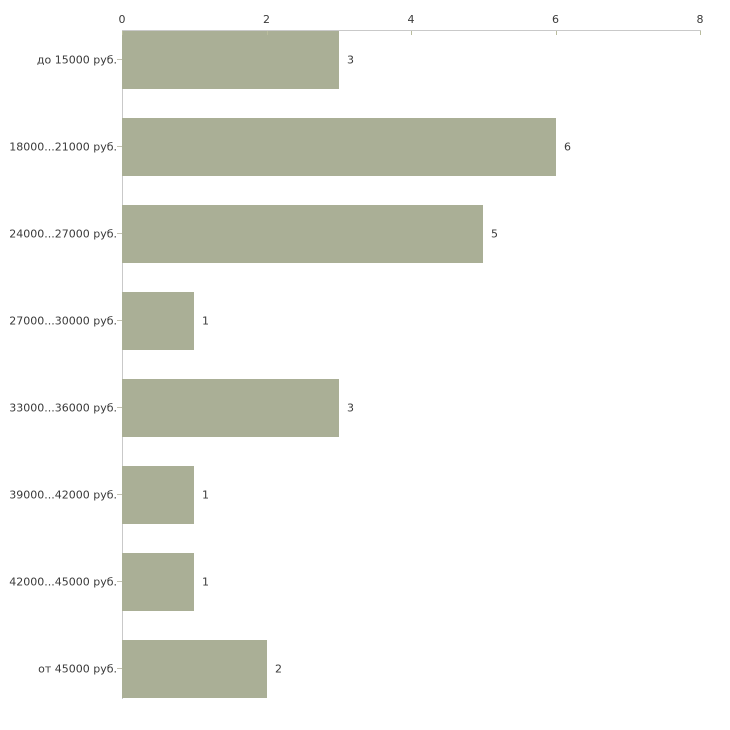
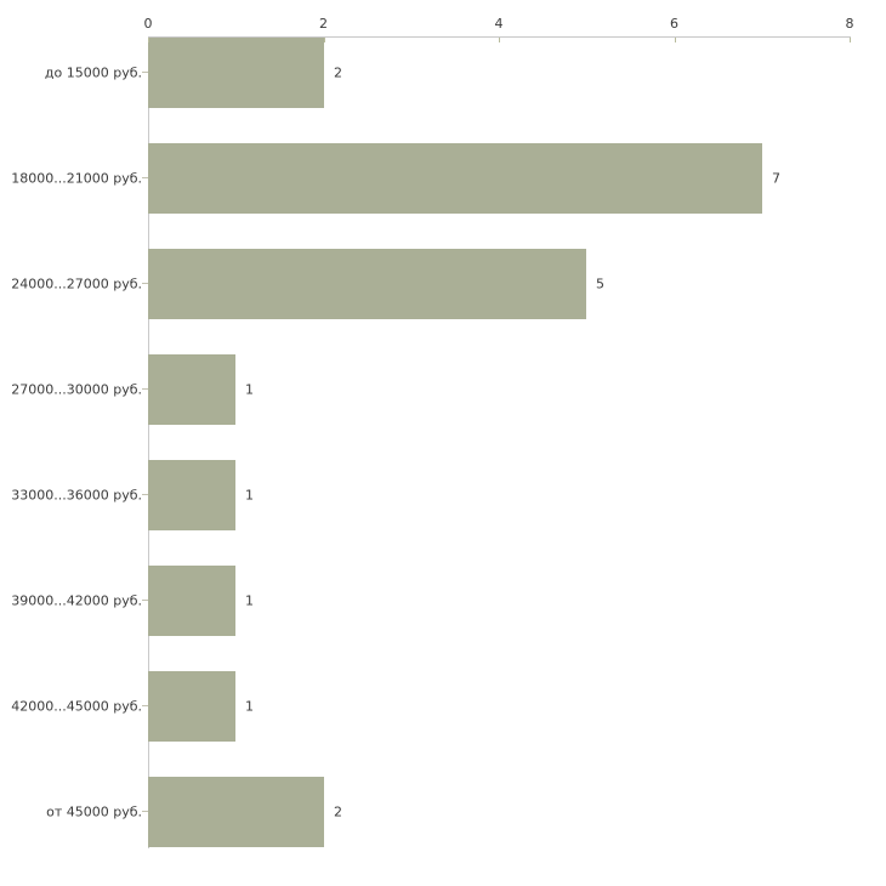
до 15000 руб.: 3 -> 2
18000...21000 руб.: 6 -> 7
33000...36000 руб.: 3 -> 1
